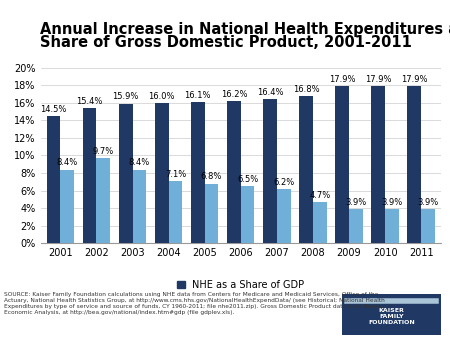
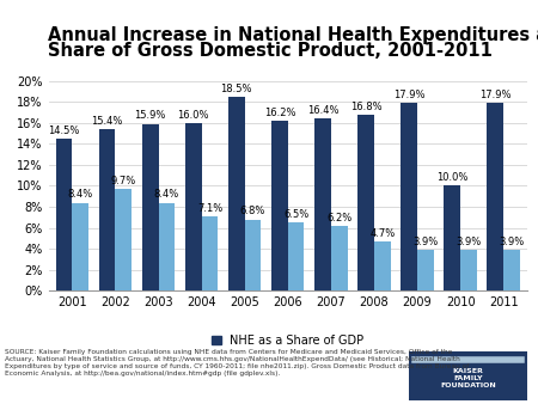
NHE as a Share of GDP/2005: 16.1% -> 18.5%
NHE as a Share of GDP/2010: 17.9% -> 10.0%
